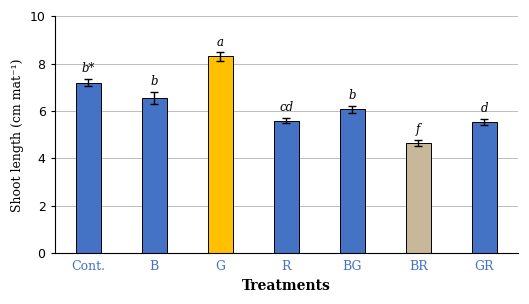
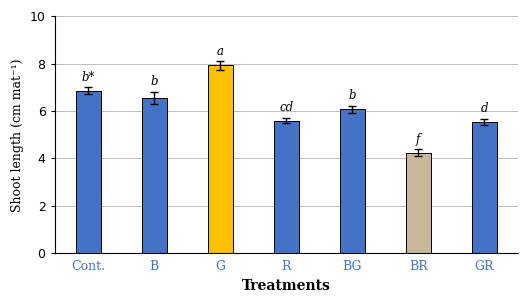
Cont.: 7.20 -> 6.85
G: 8.30 -> 7.92
BR: 4.65 -> 4.25
